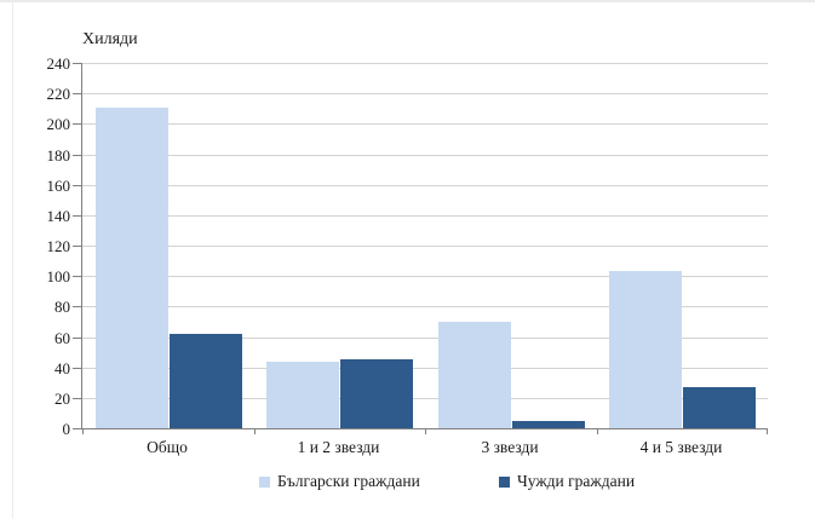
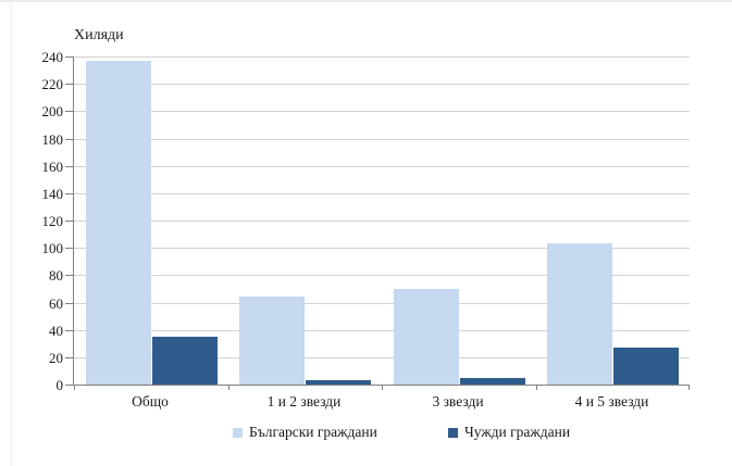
Български граждани/Общо: 211 -> 237
Чужди граждани/Общо: 62 -> 35
Български граждани/1 и 2 звезди: 44 -> 64
Чужди граждани/1 и 2 звезди: 45 -> 3
